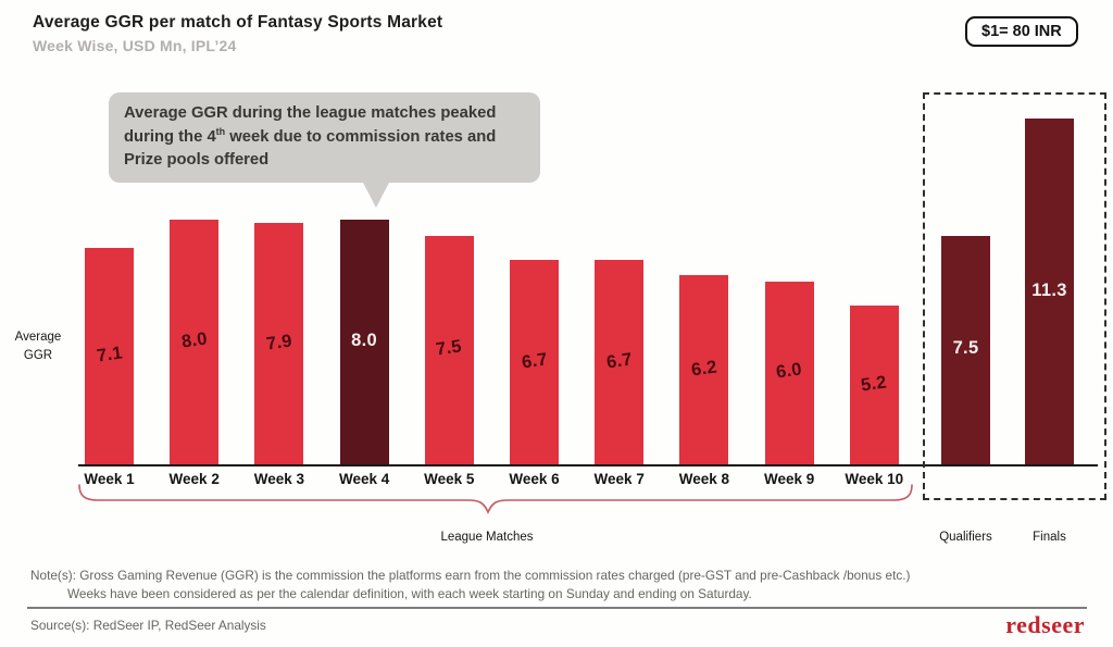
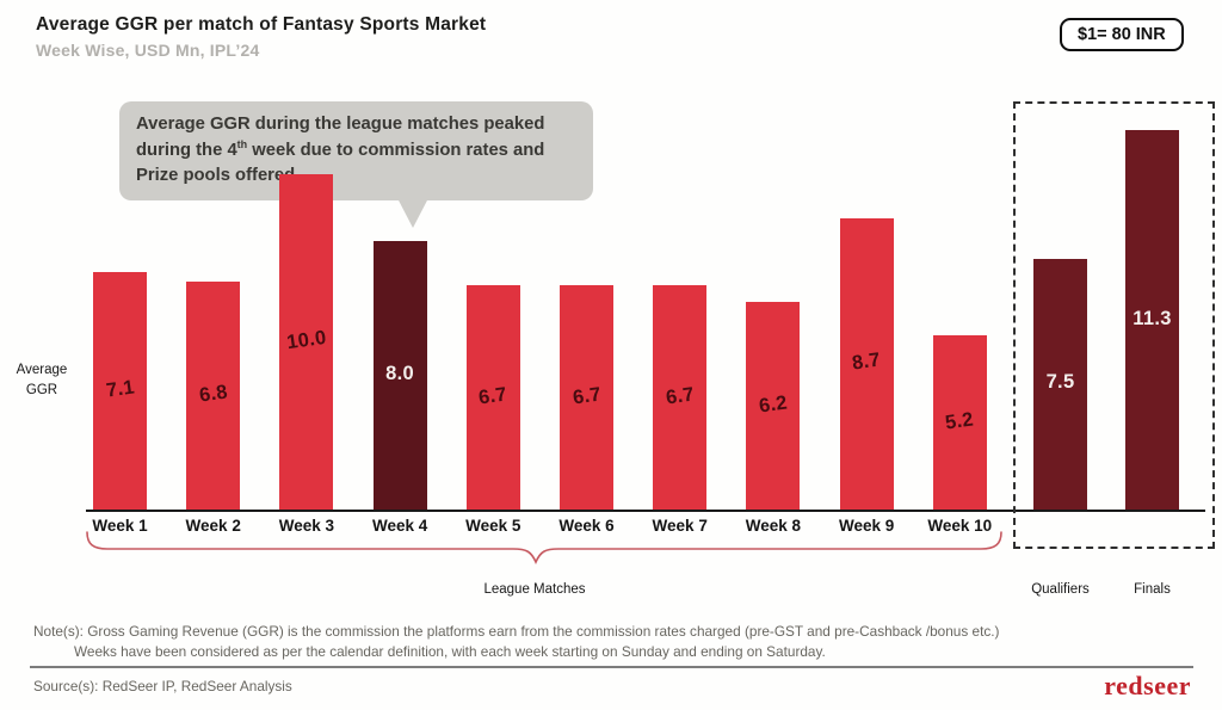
Week 2: 8.0 -> 6.8
Week 3: 7.9 -> 10.0
Week 5: 7.5 -> 6.7
Week 9: 6.0 -> 8.7
